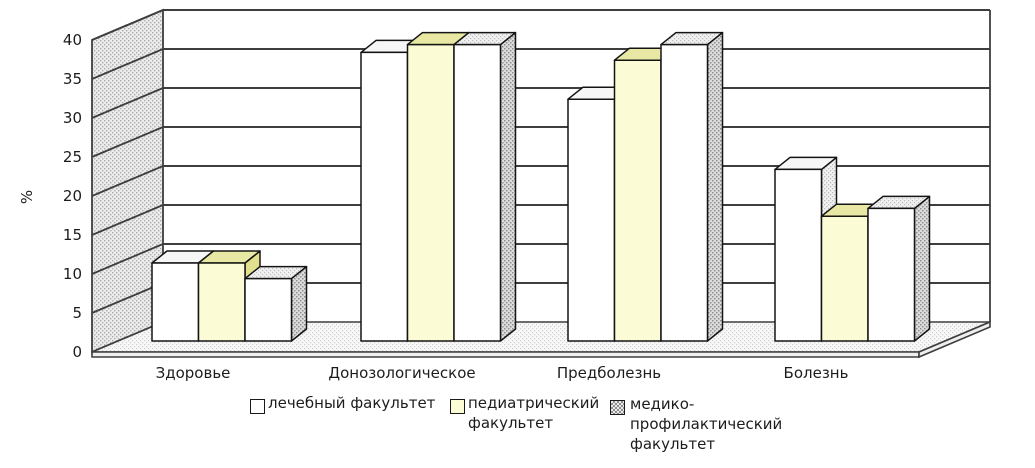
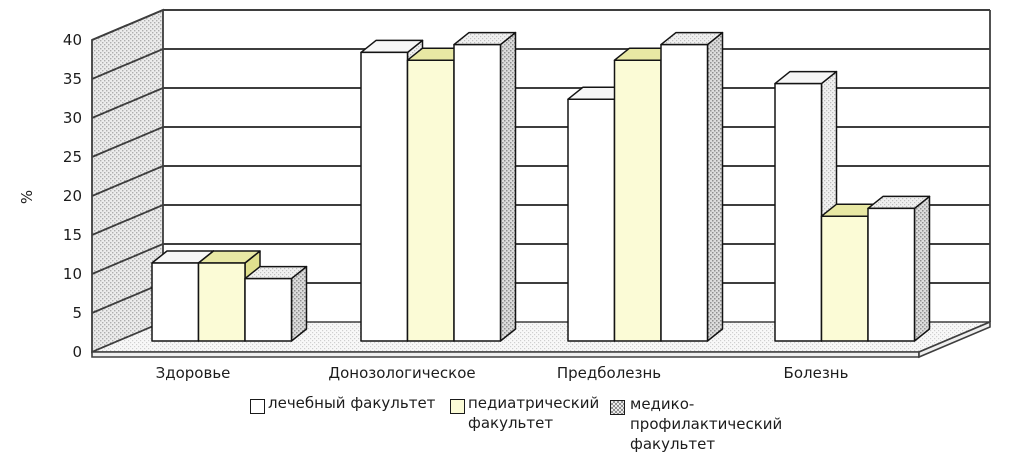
педиатрический факультет/Донозологическое: 38 -> 36
лечебный факультет/Болезнь: 22 -> 33
